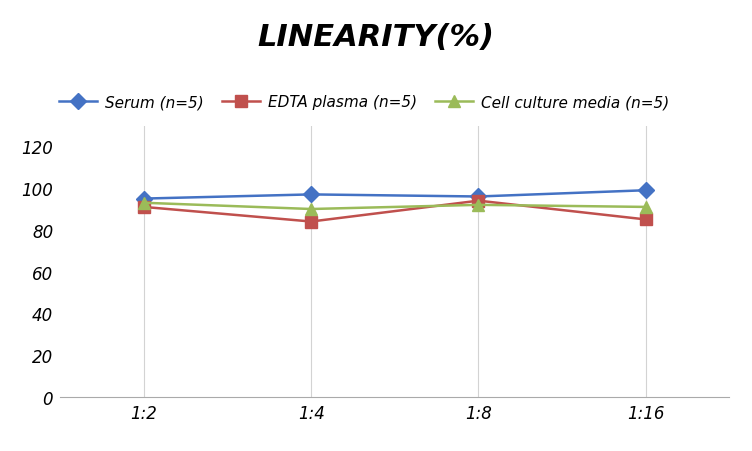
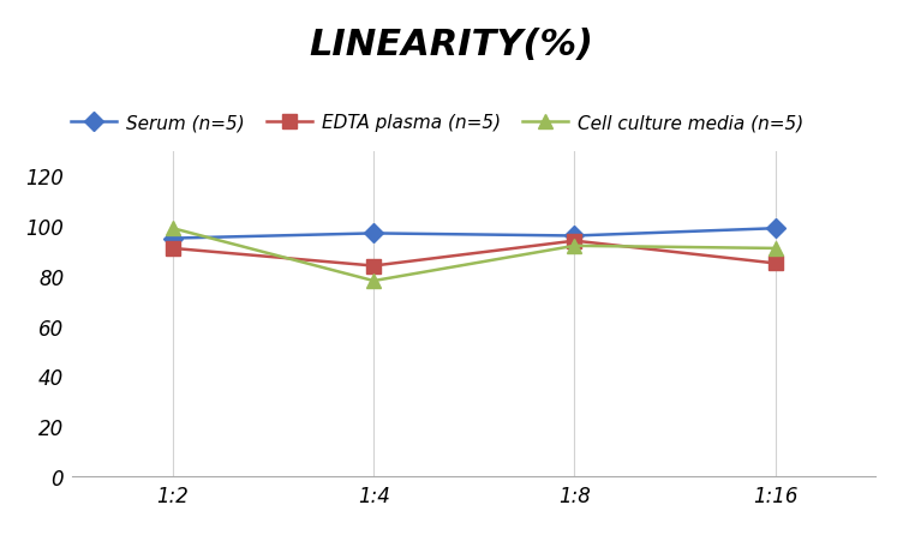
Cell culture media (n=5)/1:2: 93 -> 99
Cell culture media (n=5)/1:4: 90 -> 78
